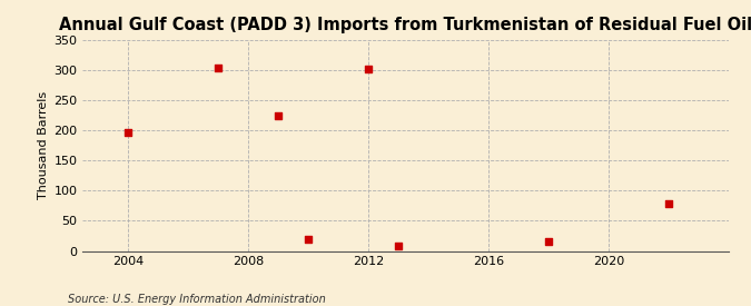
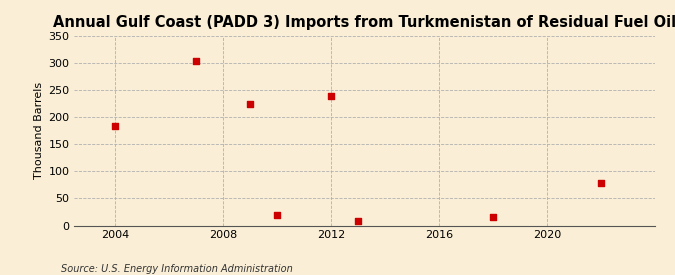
2004: 196 -> 183
2012: 302 -> 238
